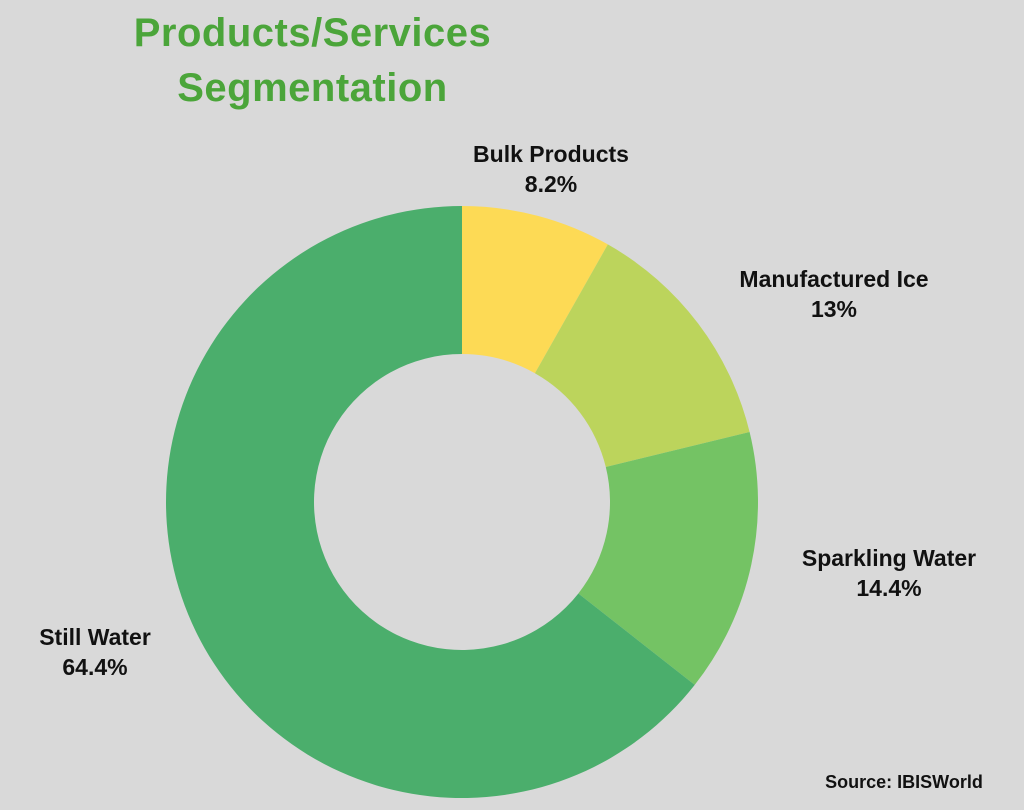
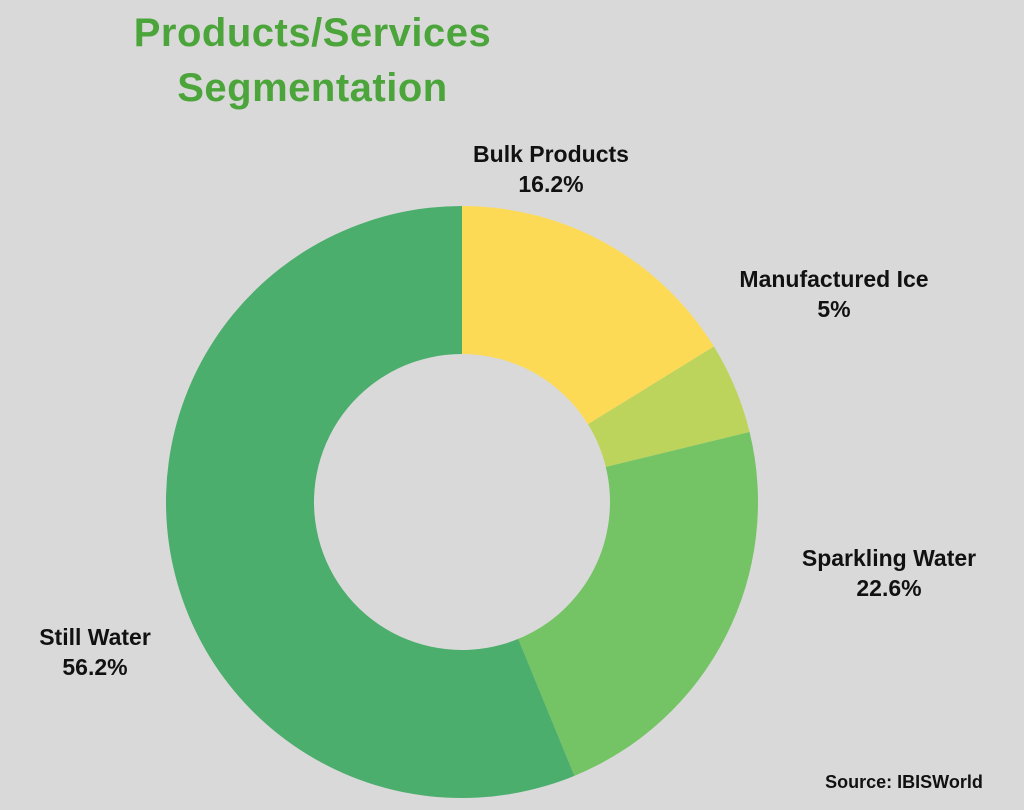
Bulk Products: 8.2% -> 16.2%
Manufactured Ice: 13% -> 5%
Sparkling Water: 14.4% -> 22.6%
Still Water: 64.4% -> 56.2%
